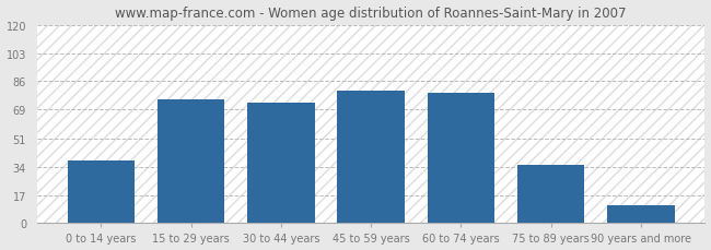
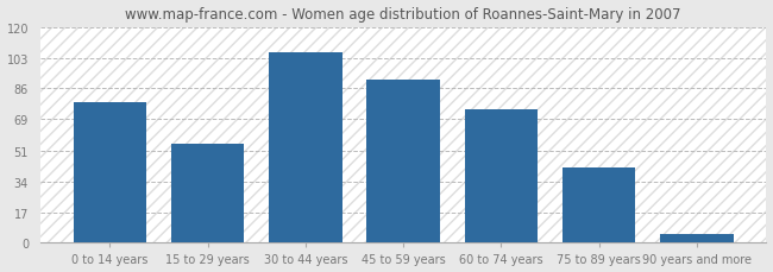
0 to 14 years: 38 -> 78
15 to 29 years: 75 -> 55
30 to 44 years: 73 -> 106
45 to 59 years: 80 -> 91
60 to 74 years: 79 -> 74
75 to 89 years: 35 -> 42
90 years and more: 11 -> 5
